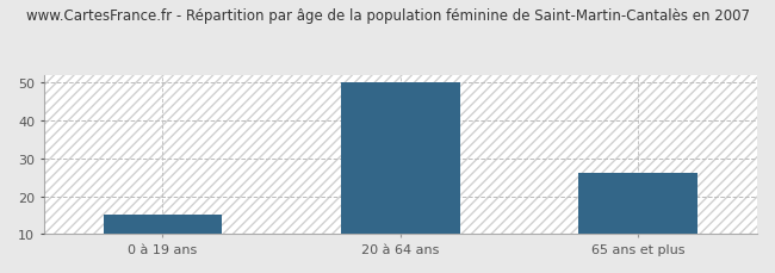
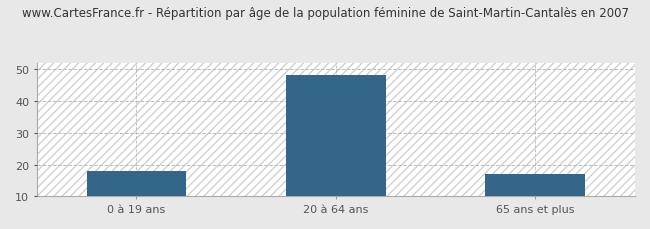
0 à 19 ans: 15 -> 18
20 à 64 ans: 50 -> 48
65 ans et plus: 26 -> 17
